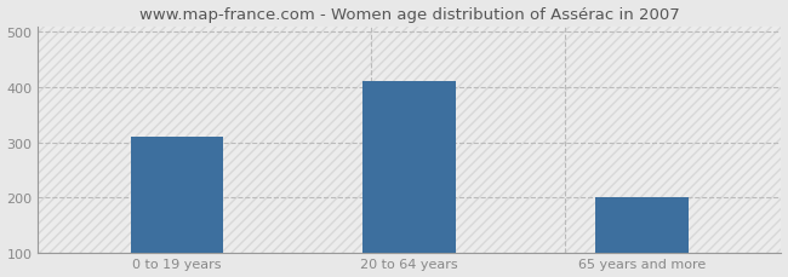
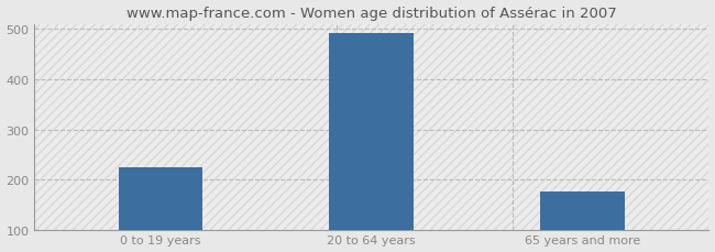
0 to 19 years: 310 -> 224
20 to 64 years: 410 -> 492
65 years and more: 200 -> 176
